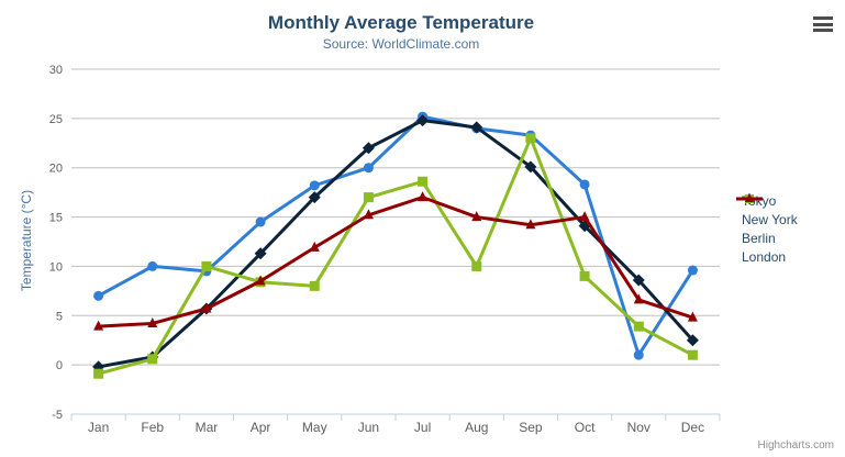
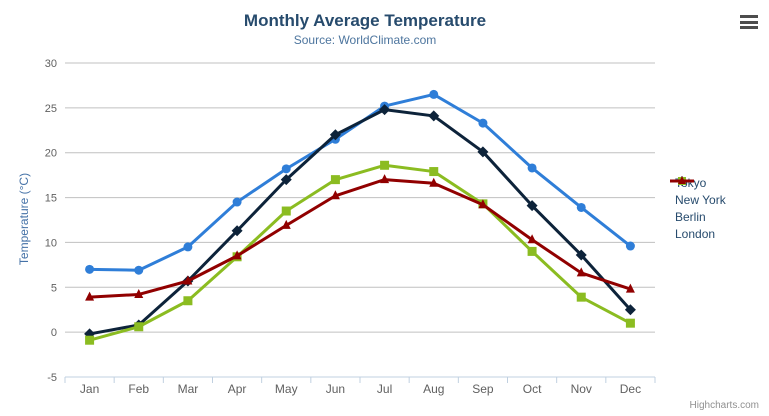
Tokyo/Feb: 10 -> 7
Berlin/Mar: 10 -> 4
Berlin/May: 8 -> 14
Tokyo/Jun: 20 -> 22
Tokyo/Aug: 24 -> 26
Berlin/Aug: 10 -> 18
London/Aug: 15 -> 17
Berlin/Sep: 23 -> 14
London/Oct: 15 -> 10
Tokyo/Nov: 1 -> 14
